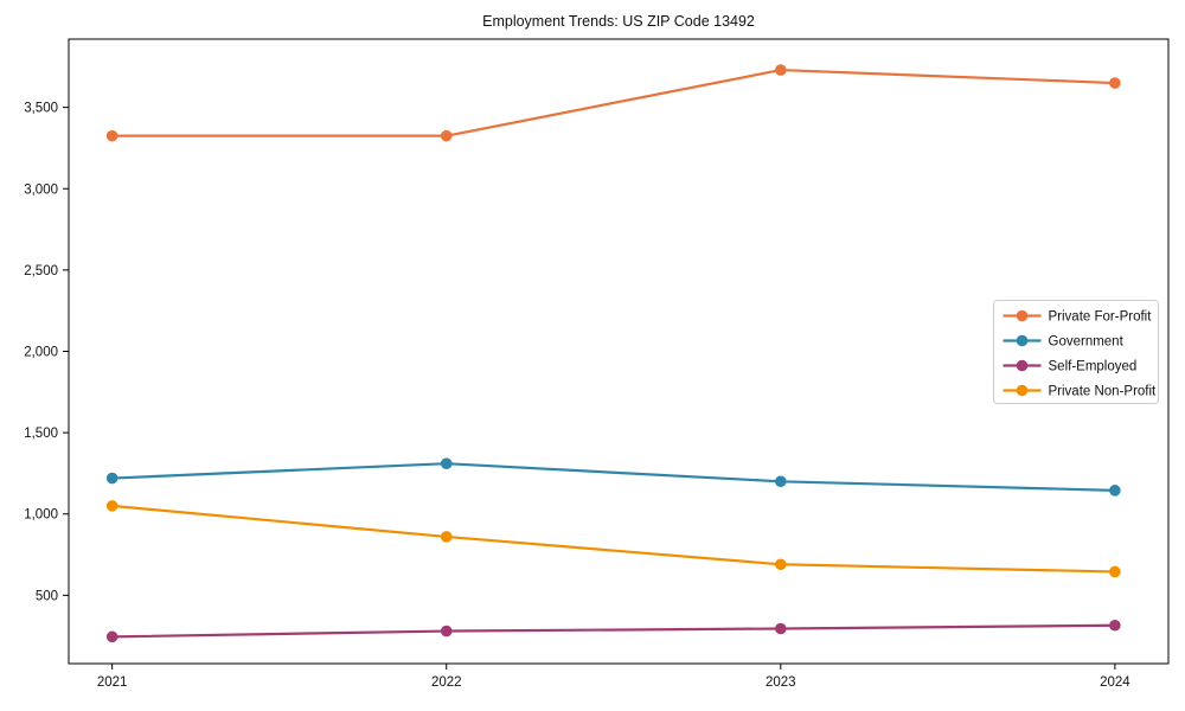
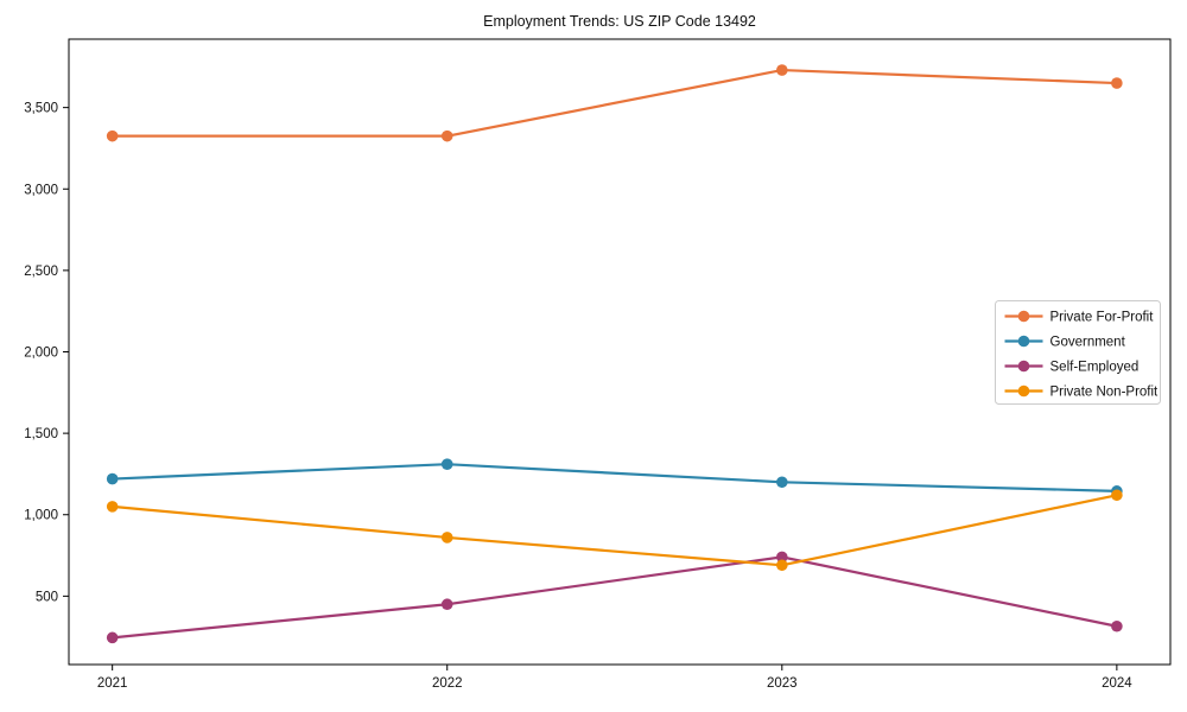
Self-Employed/2022: 280 -> 450
Self-Employed/2023: 300 -> 740
Private Non-Profit/2024: 640 -> 1120
